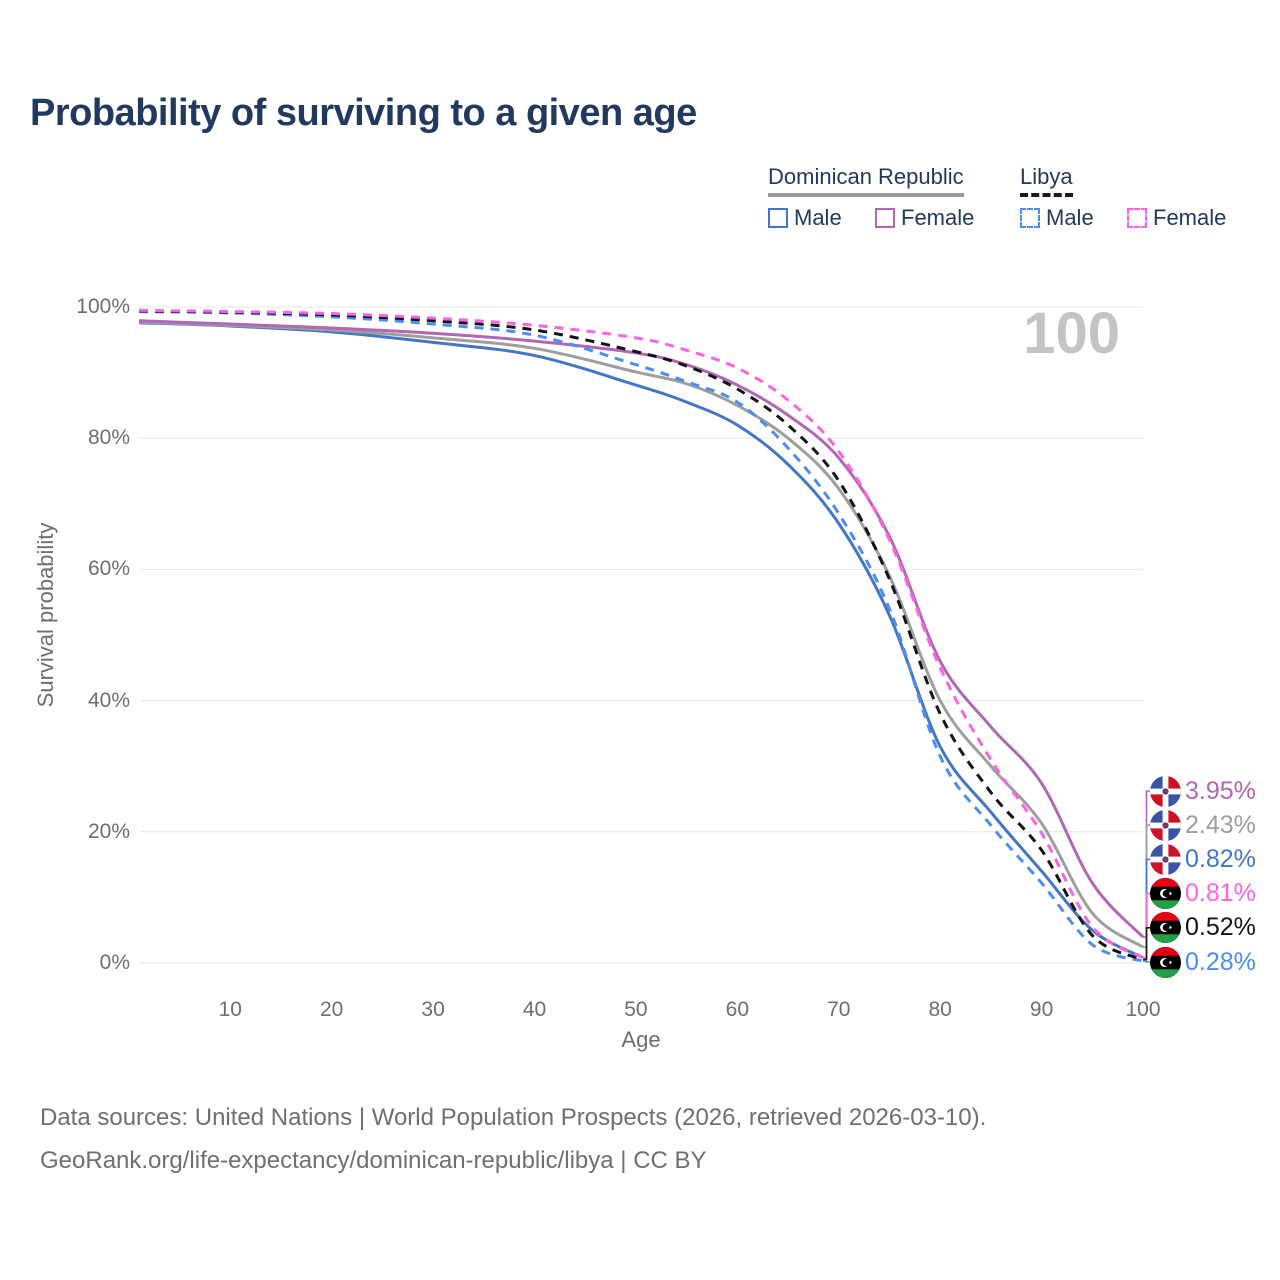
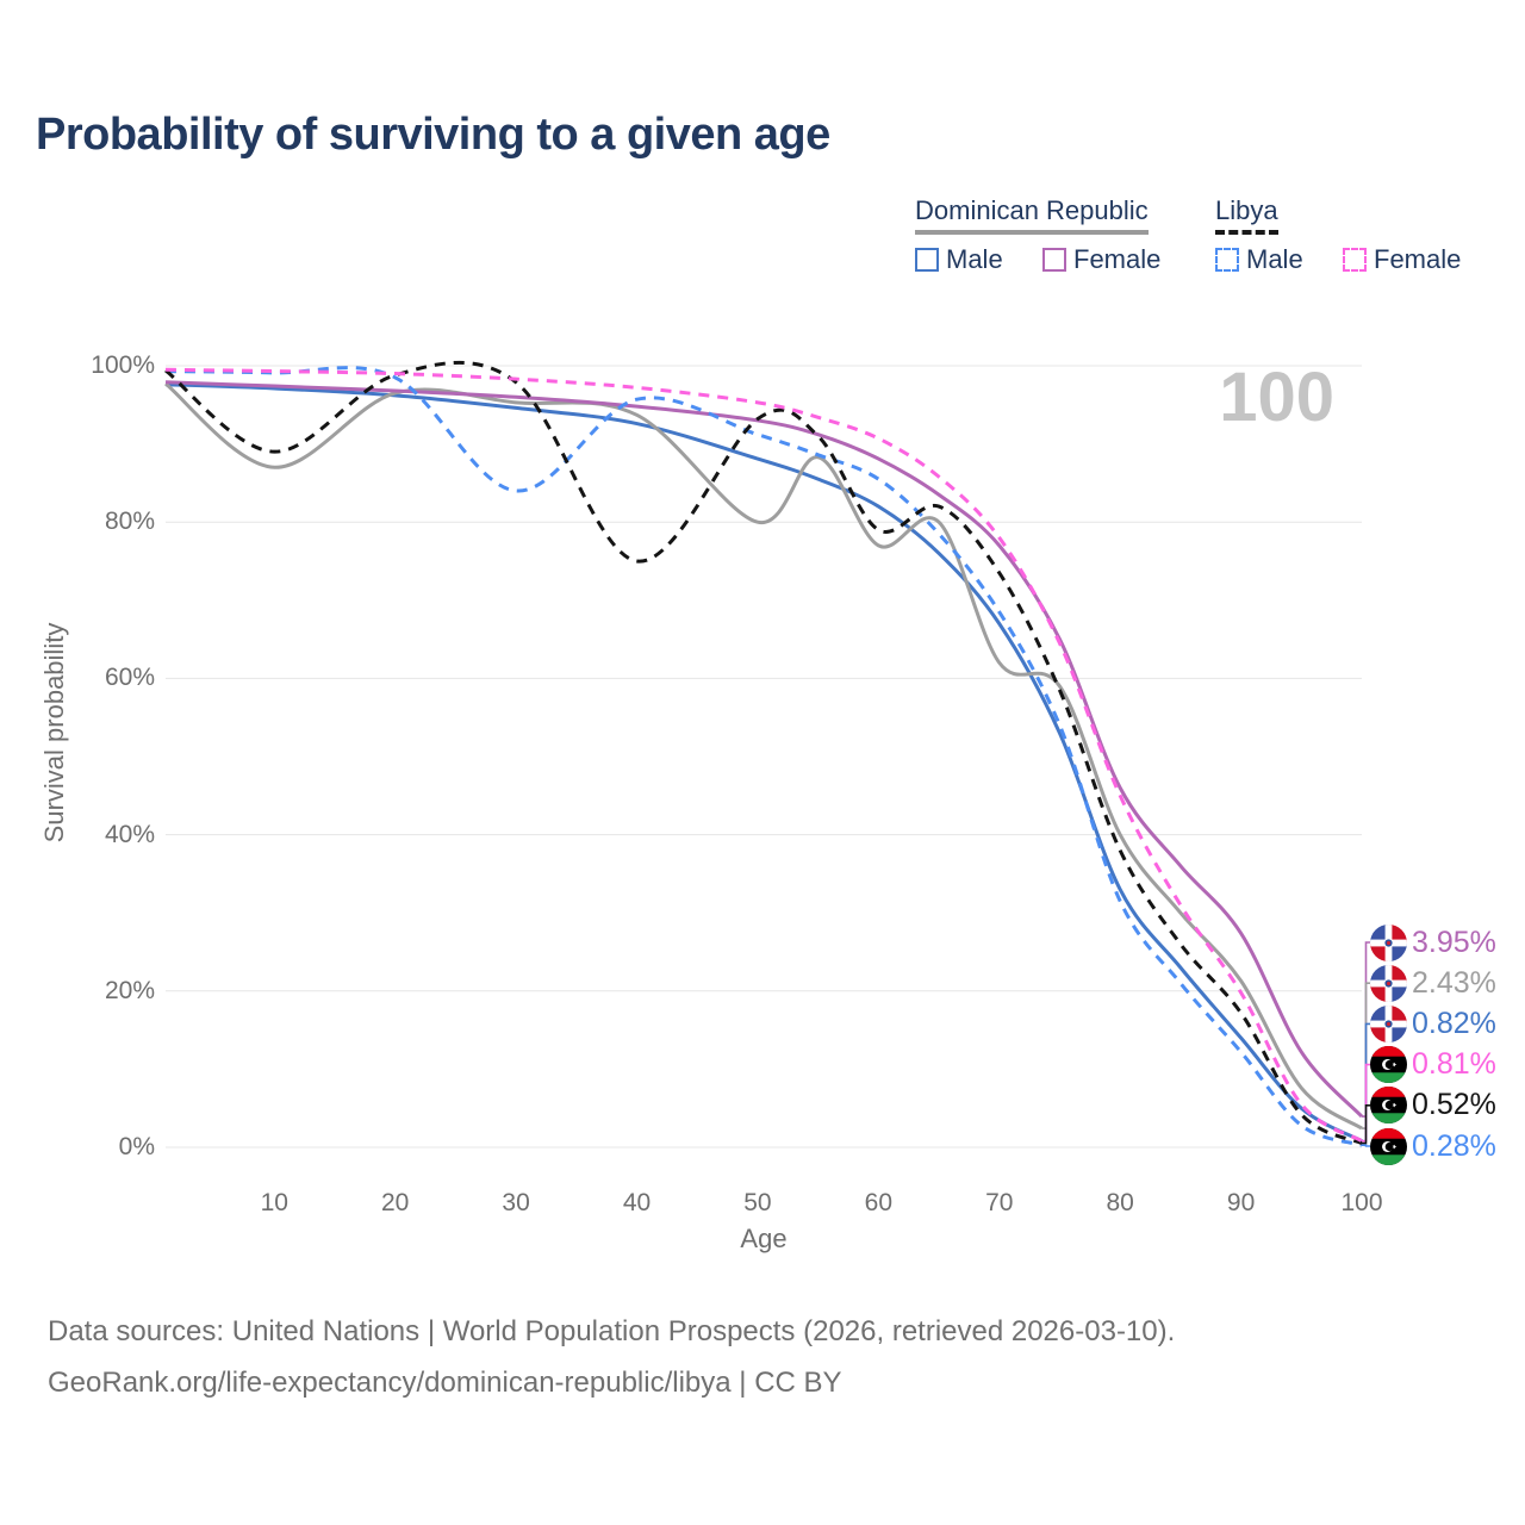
Dominican Republic/10: 97% -> 87%
Libya/10: 99% -> 89%
Libya Male/30: 97% -> 84%
Libya/40: 96% -> 75%
Dominican Republic/50: 90% -> 80%
Dominican Republic/60: 85% -> 77%
Libya/60: 88% -> 79%
Dominican Republic/70: 72% -> 62%
